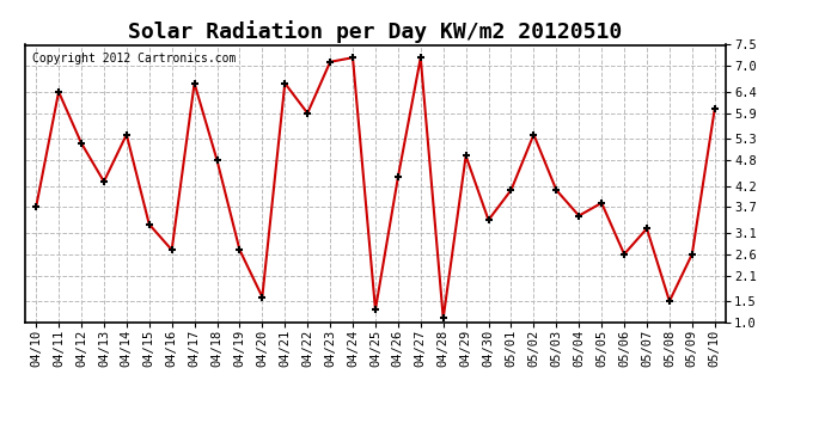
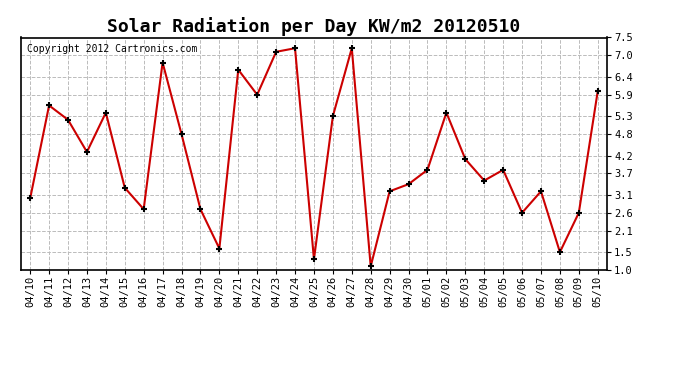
04/10: 3.7 -> 3.0
04/11: 6.4 -> 5.6
04/17: 6.6 -> 6.8
04/26: 4.4 -> 5.3
04/29: 4.9 -> 3.2
05/01: 4.1 -> 3.8
